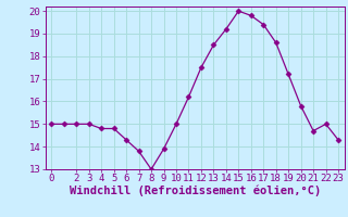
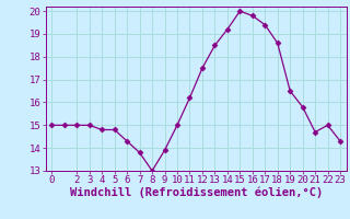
19: 17.2 -> 16.5
